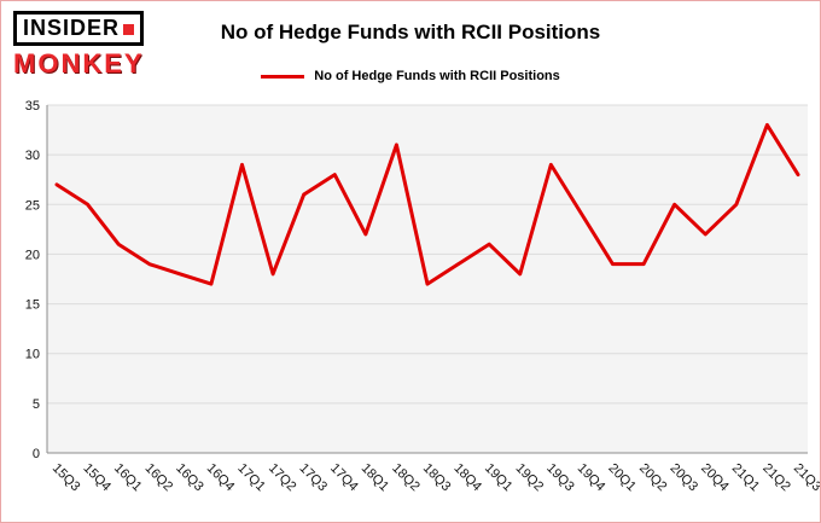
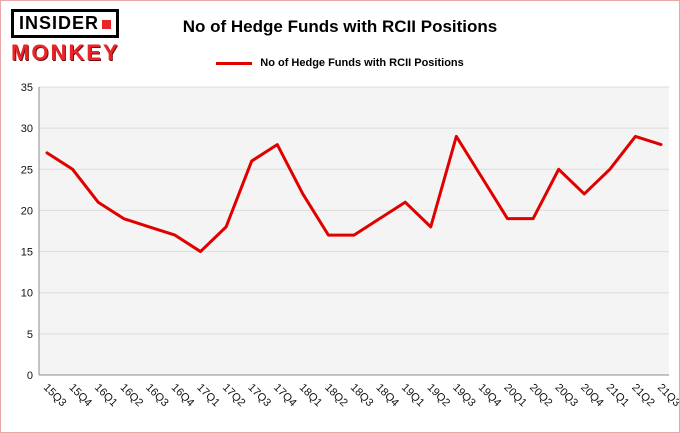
17Q1: 29 -> 15
18Q2: 31 -> 17
21Q2: 33 -> 29
